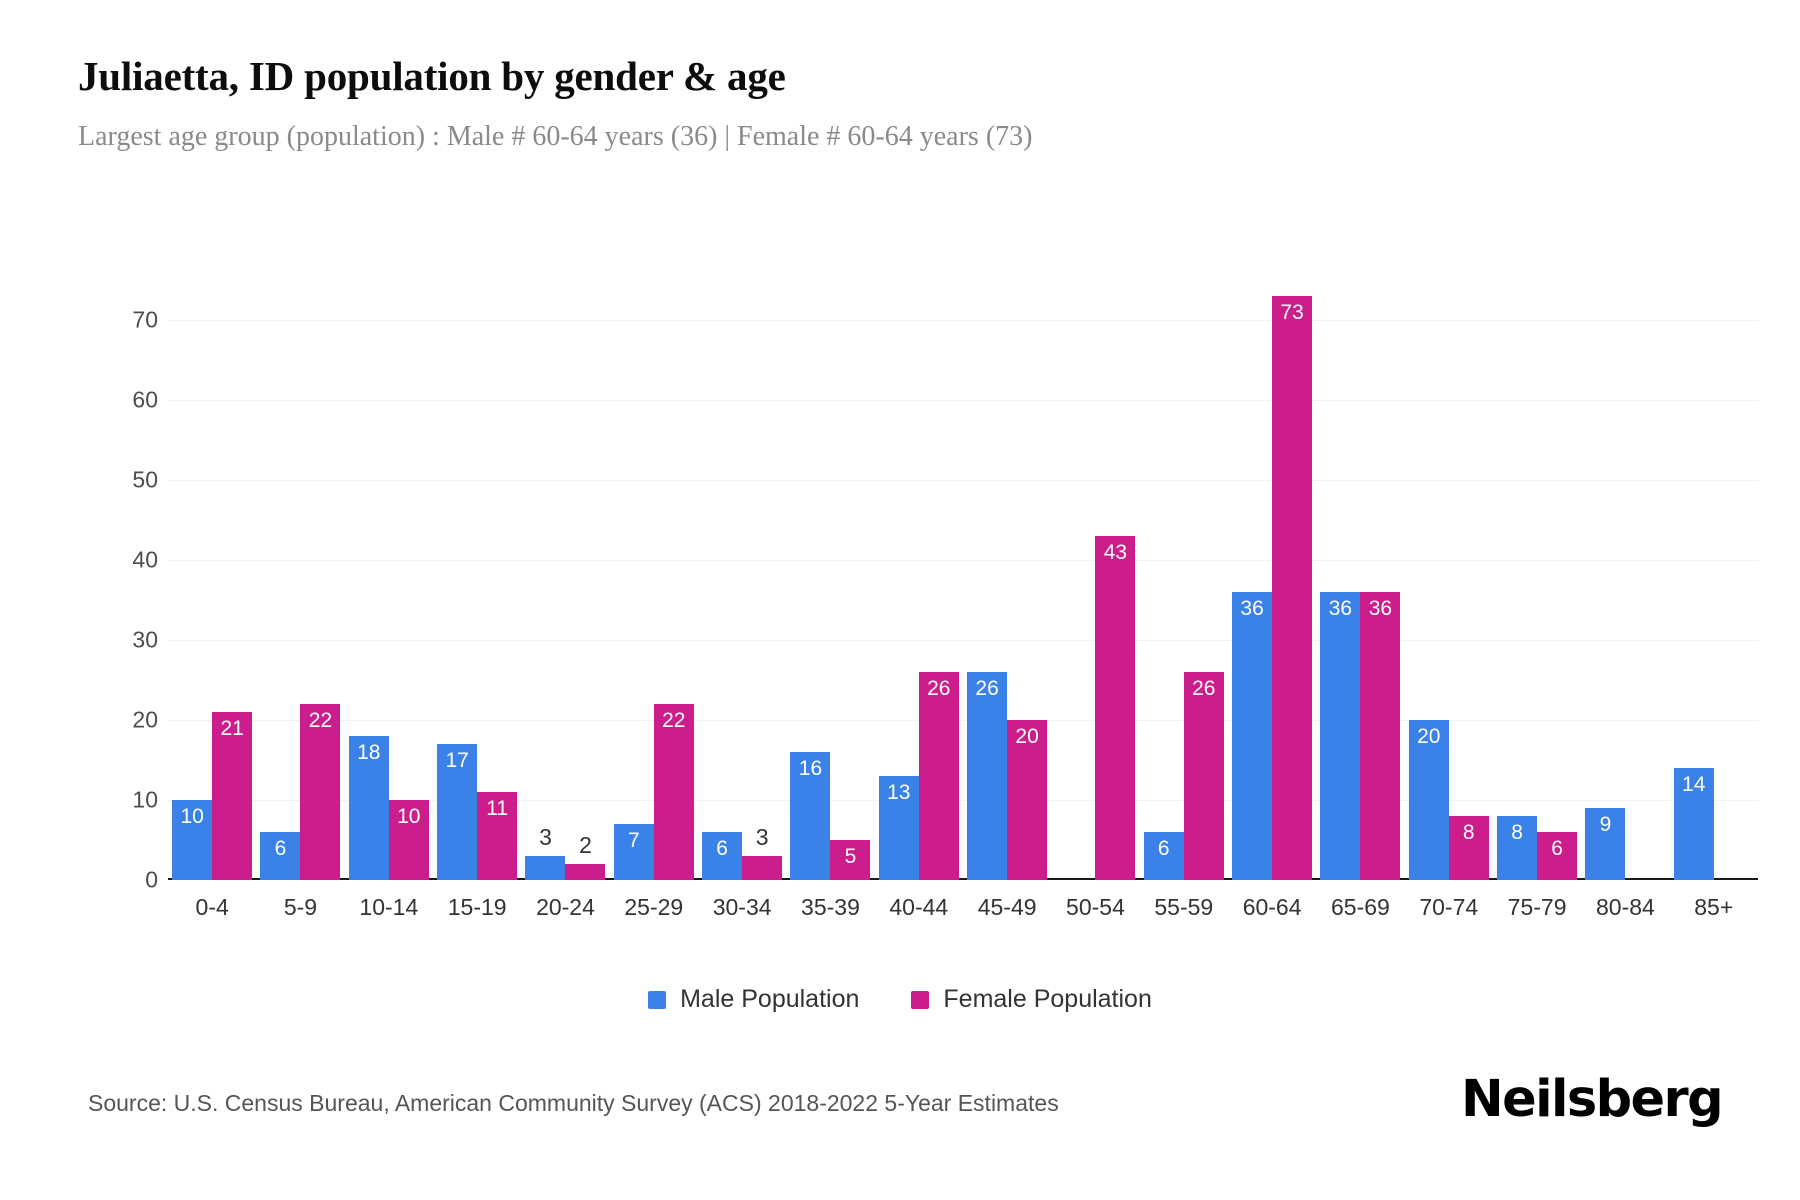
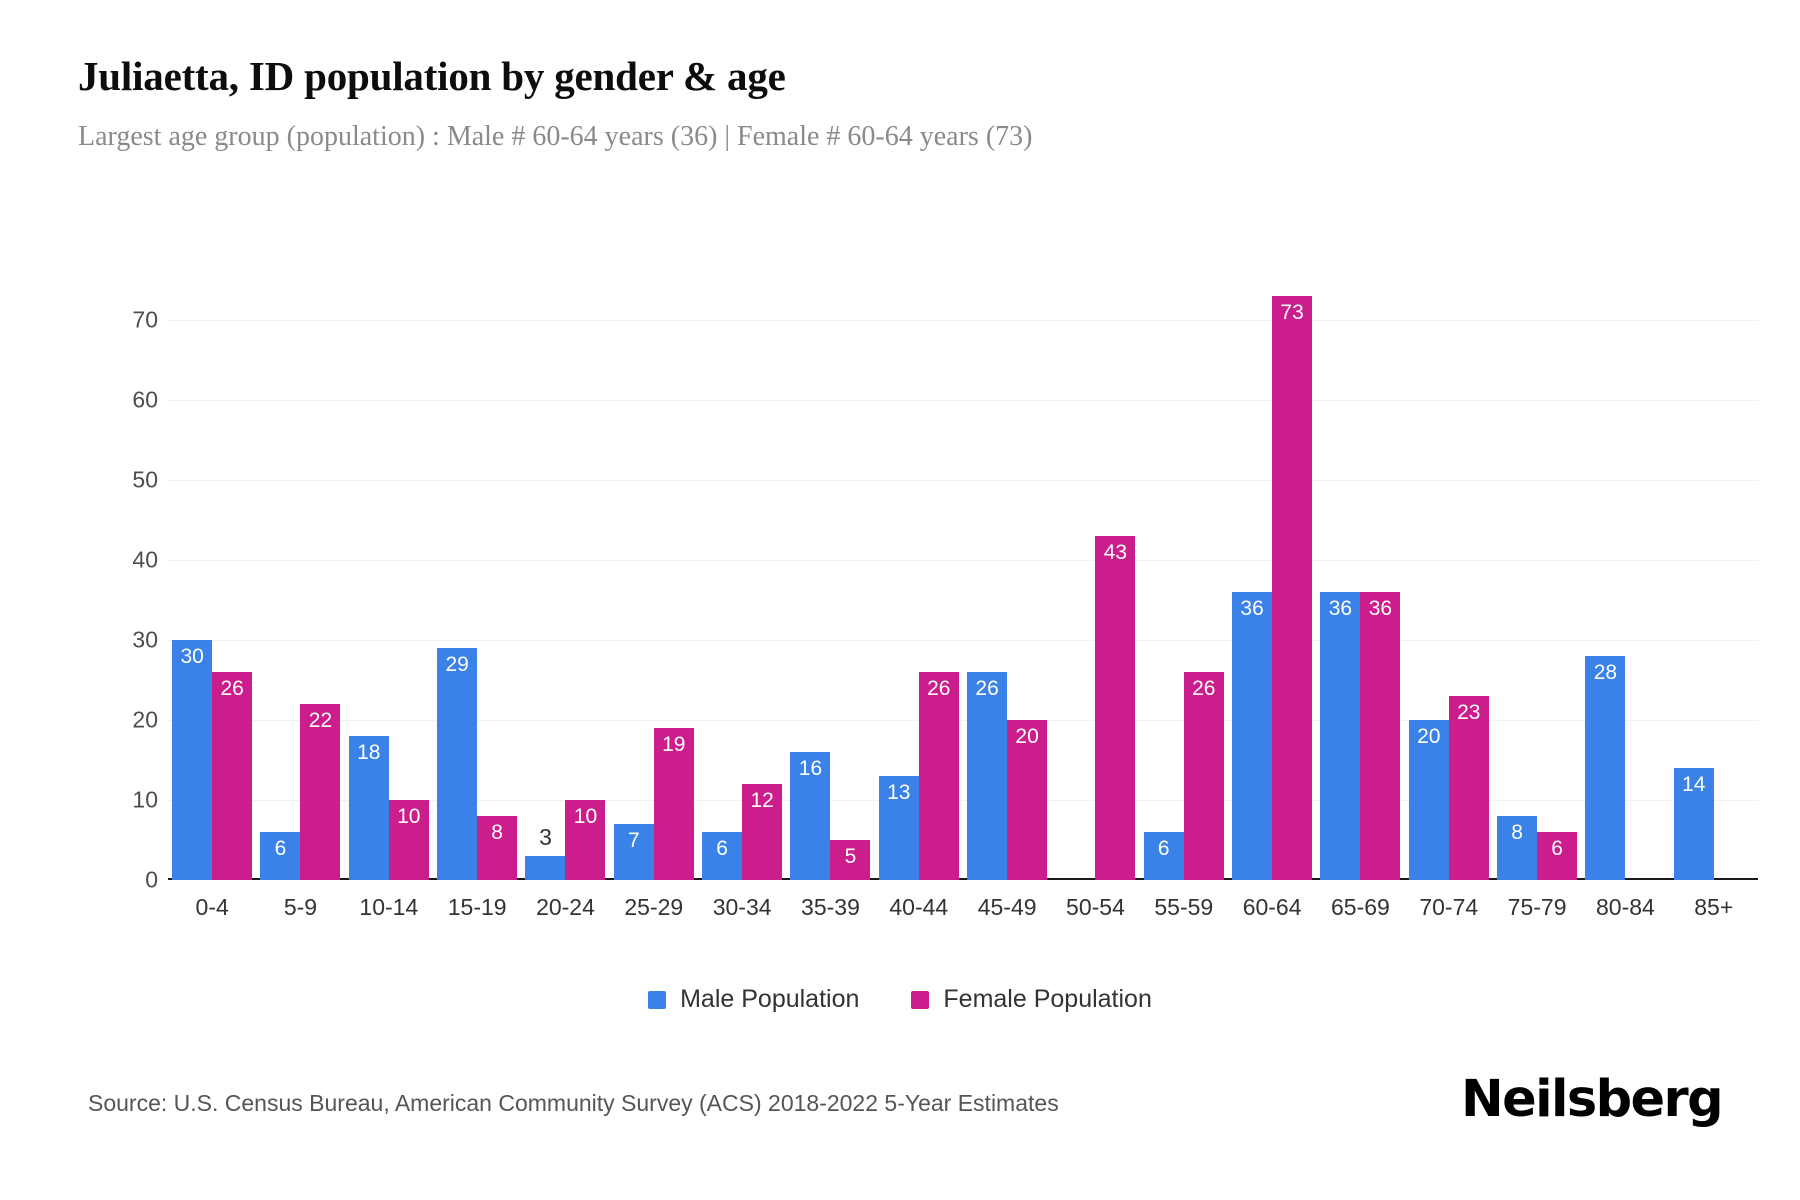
Male Population/0-4: 10 -> 30
Female Population/0-4: 21 -> 26
Male Population/15-19: 17 -> 29
Female Population/15-19: 11 -> 8
Female Population/20-24: 2 -> 10
Female Population/25-29: 22 -> 19
Female Population/30-34: 3 -> 12
Female Population/70-74: 8 -> 23
Male Population/80-84: 9 -> 28
